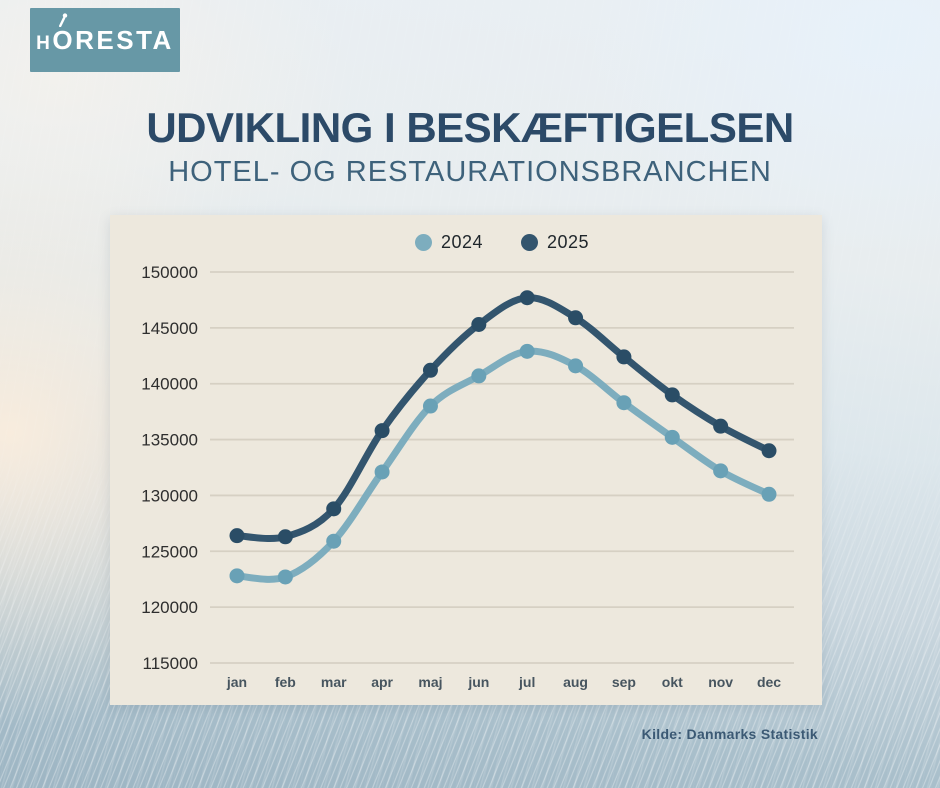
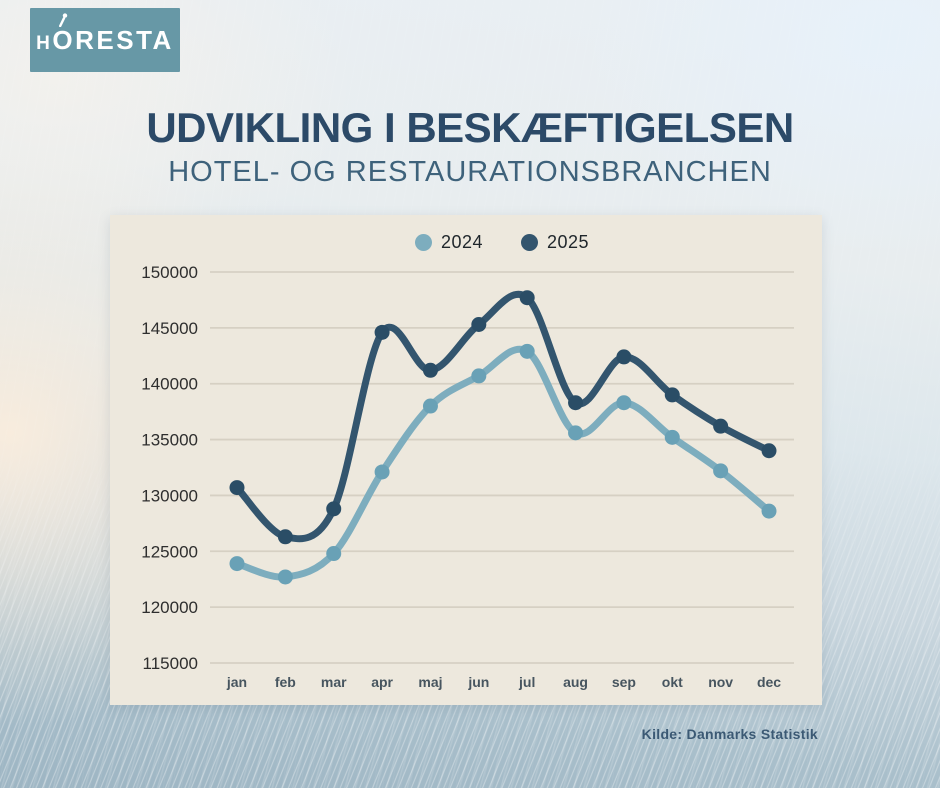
2024/jan: 122800 -> 123900
2025/jan: 126400 -> 130700
2024/mar: 125900 -> 124800
2025/apr: 135800 -> 144600
2024/aug: 141600 -> 135600
2025/aug: 145900 -> 138300
2024/dec: 130100 -> 128600
